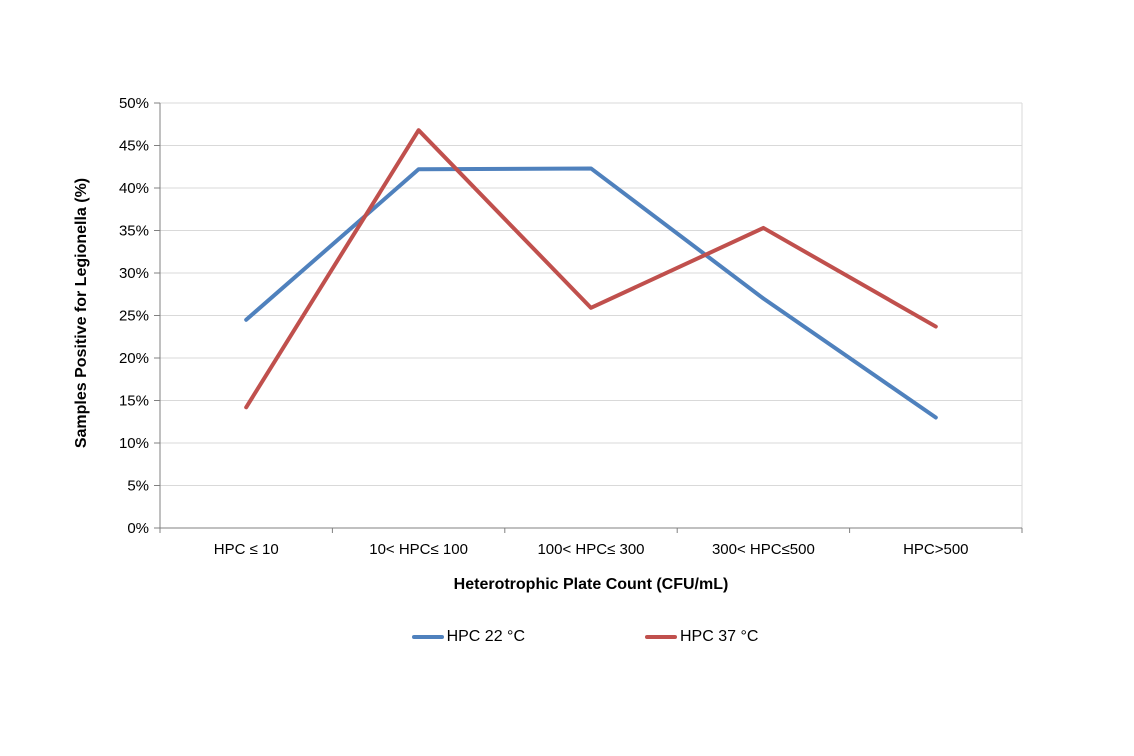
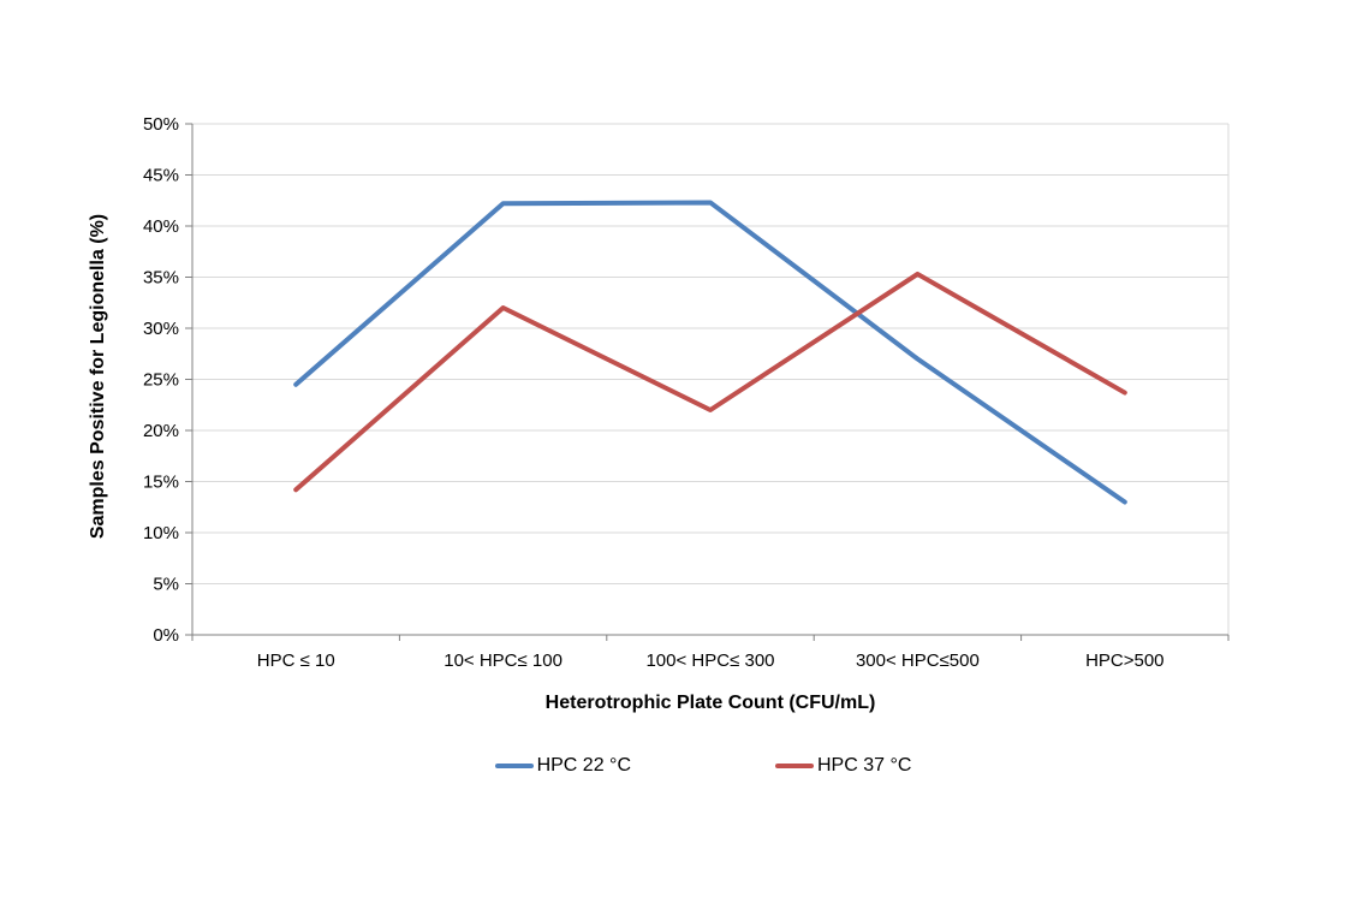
HPC 37 °C/10< HPC≤ 100: 47% -> 32%
HPC 37 °C/100< HPC≤ 300: 26% -> 22%
